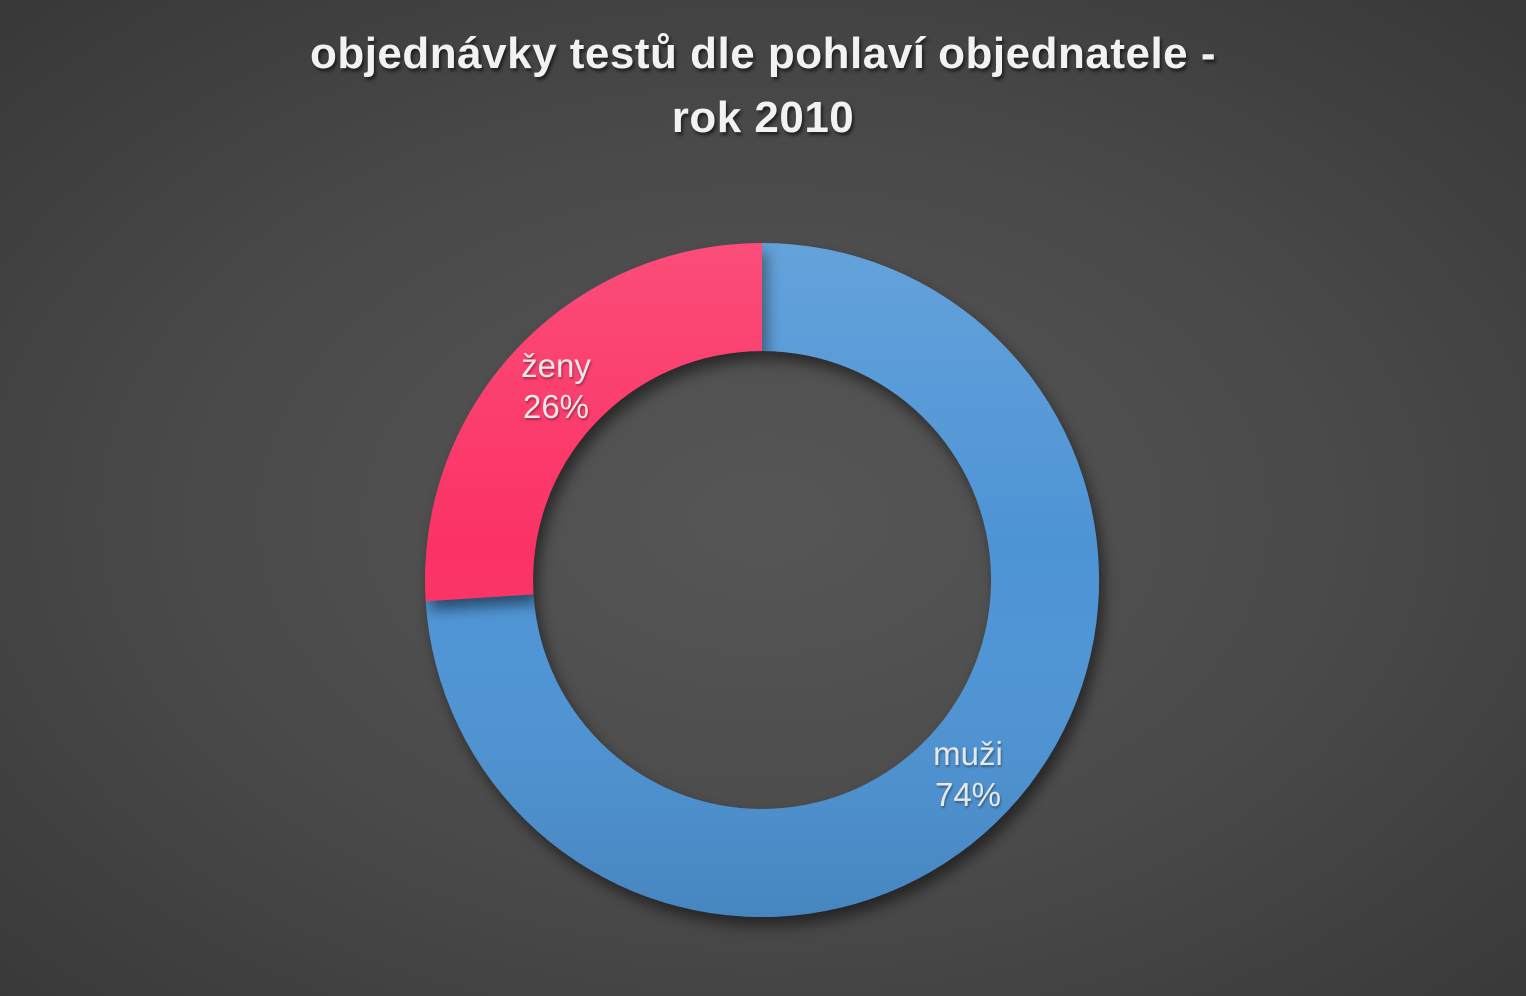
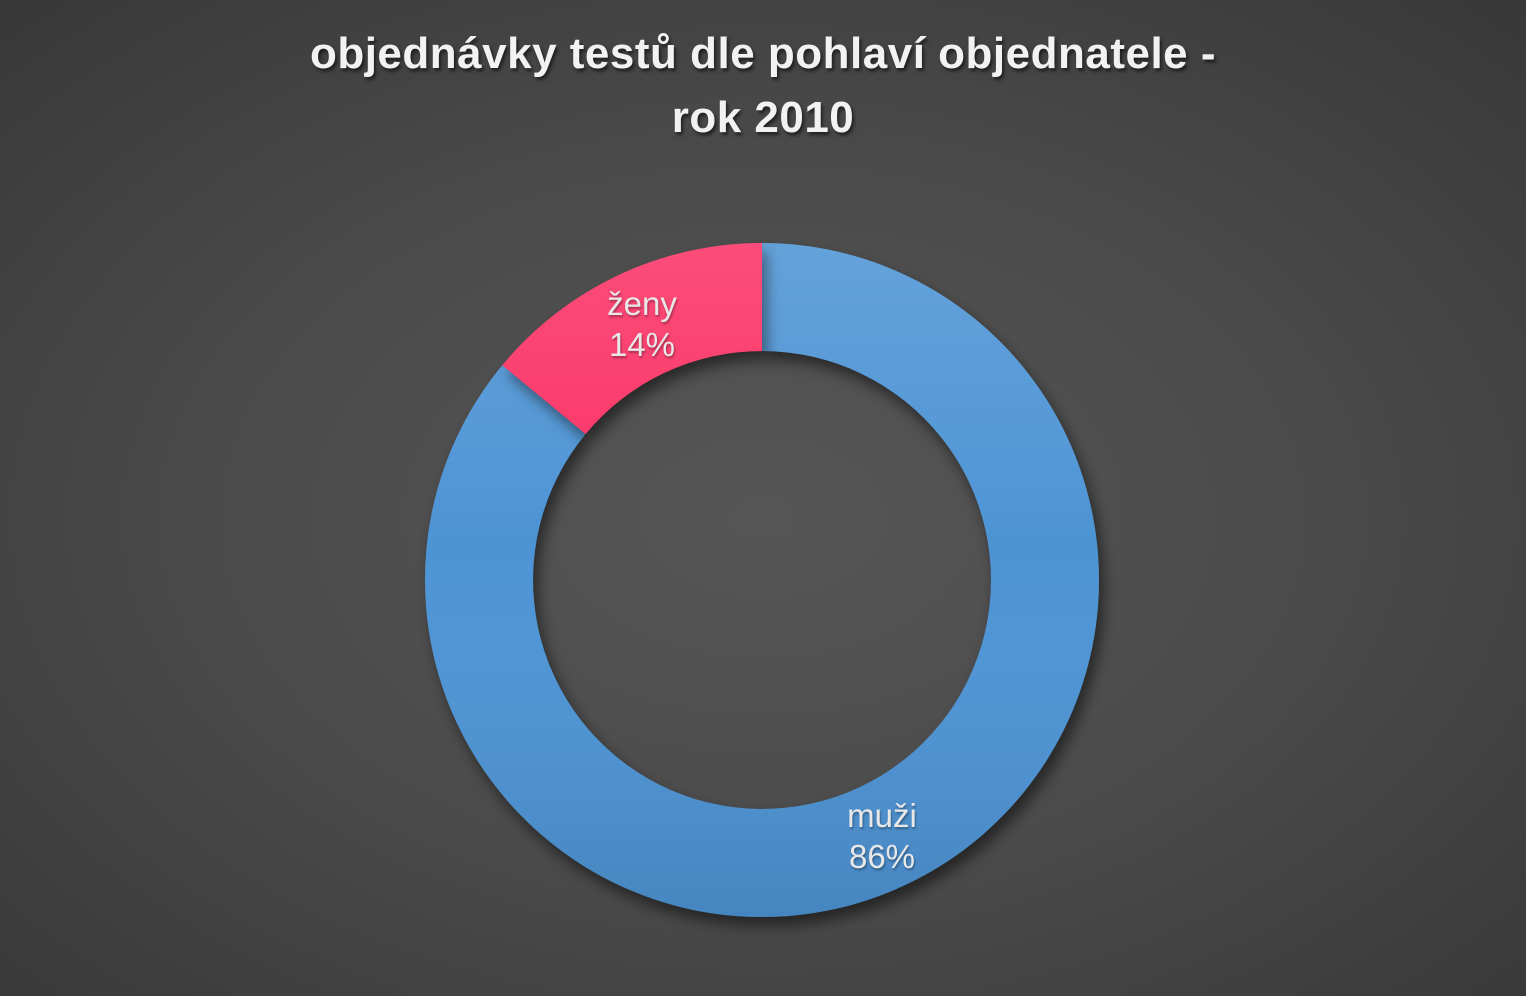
muži: 74% -> 86%
ženy: 26% -> 14%
